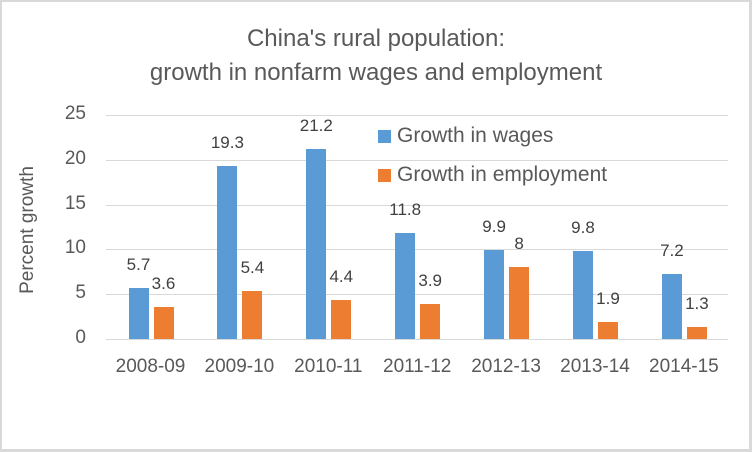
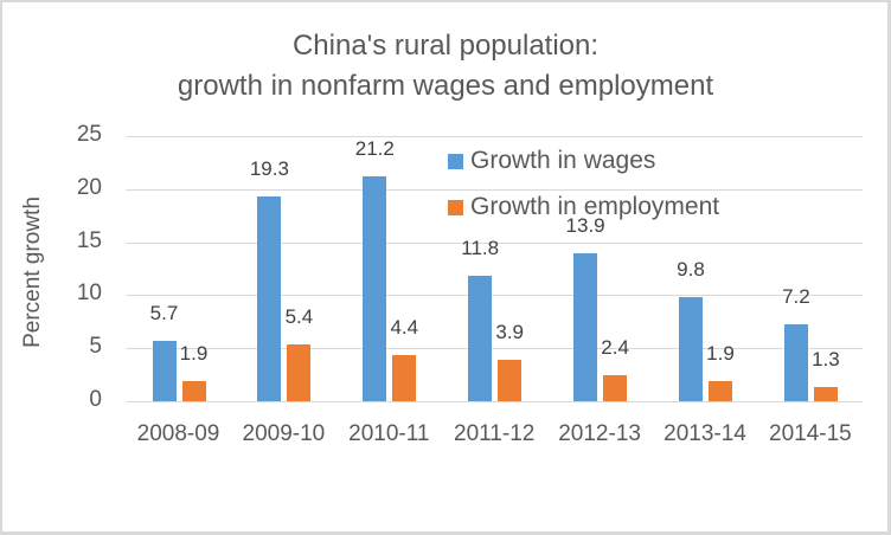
Growth in employment/2008-09: 3.6 -> 1.9
Growth in wages/2012-13: 9.9 -> 13.9
Growth in employment/2012-13: 8 -> 2.4
